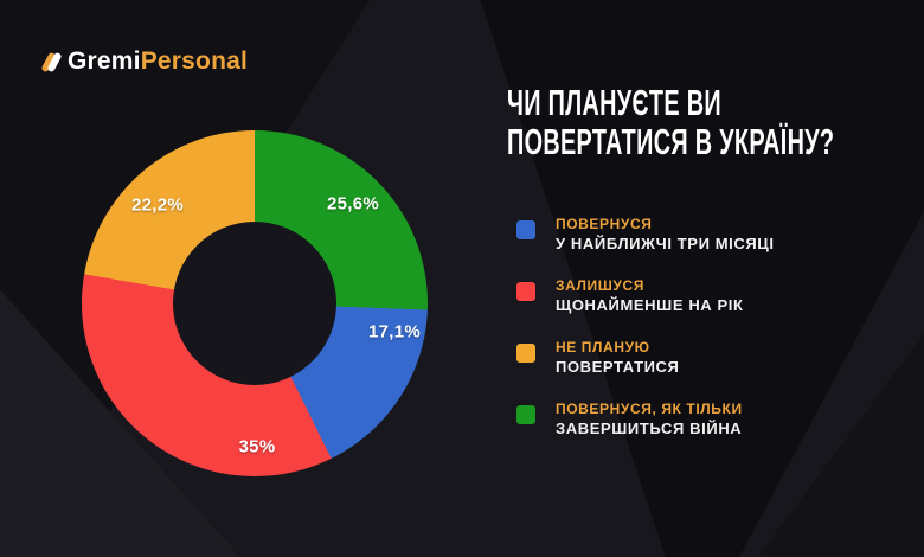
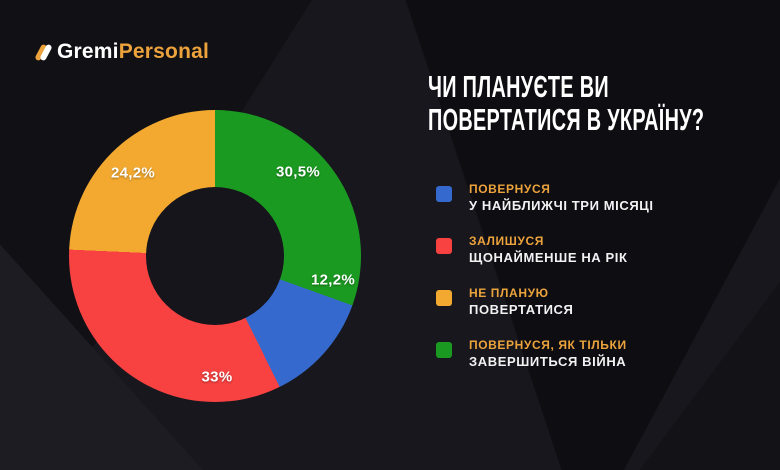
ПОВЕРНУСЯ, ЯК ТІЛЬКИ ЗАВЕРШИТЬСЯ ВІЙНА: 25,6% -> 30,5%
ПОВЕРНУСЯ У НАЙБЛИЖЧІ ТРИ МІСЯЦІ: 17,1% -> 12,2%
ЗАЛИШУСЯ ЩОНАЙМЕНШЕ НА РІК: 35% -> 33%
НЕ ПЛАНУЮ ПОВЕРТАТИСЯ: 22,2% -> 24,2%
